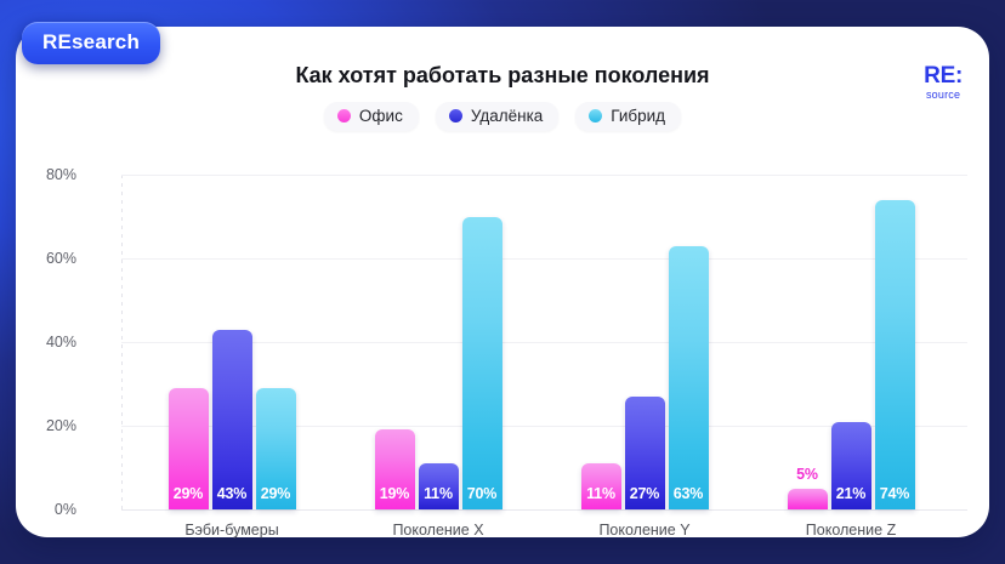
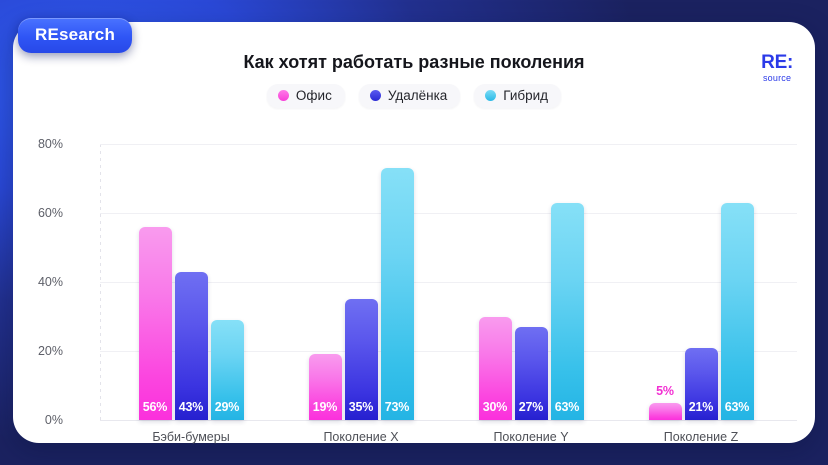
Офис/Бэби-бумеры: 29% -> 56%
Удалёнка/Поколение X: 11% -> 35%
Гибрид/Поколение X: 70% -> 73%
Офис/Поколение Y: 11% -> 30%
Гибрид/Поколение Z: 74% -> 63%
